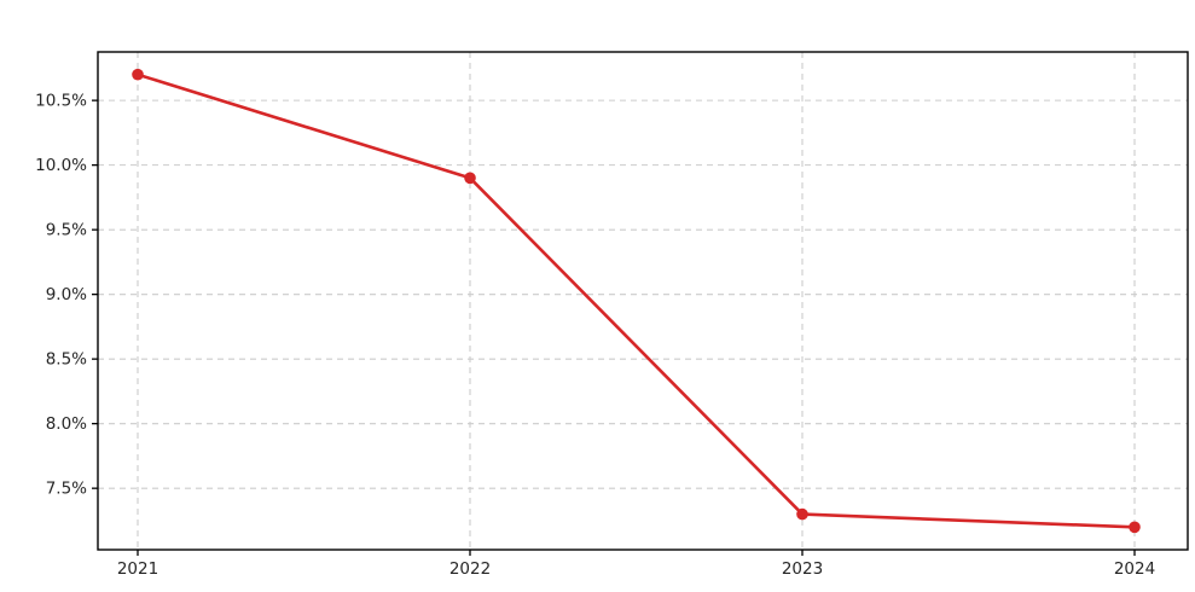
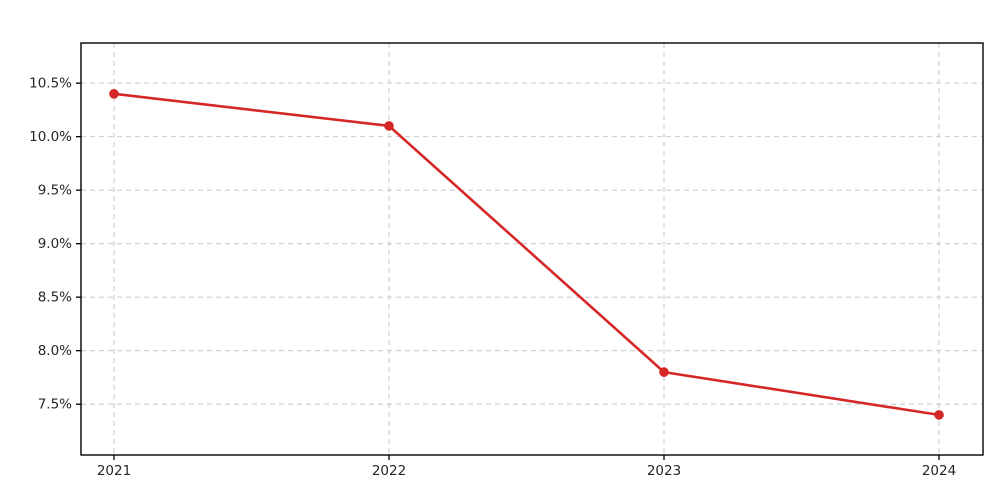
2021: 10.7% -> 10.4%
2022: 9.9% -> 10.1%
2023: 7.3% -> 7.8%
2024: 7.2% -> 7.4%
